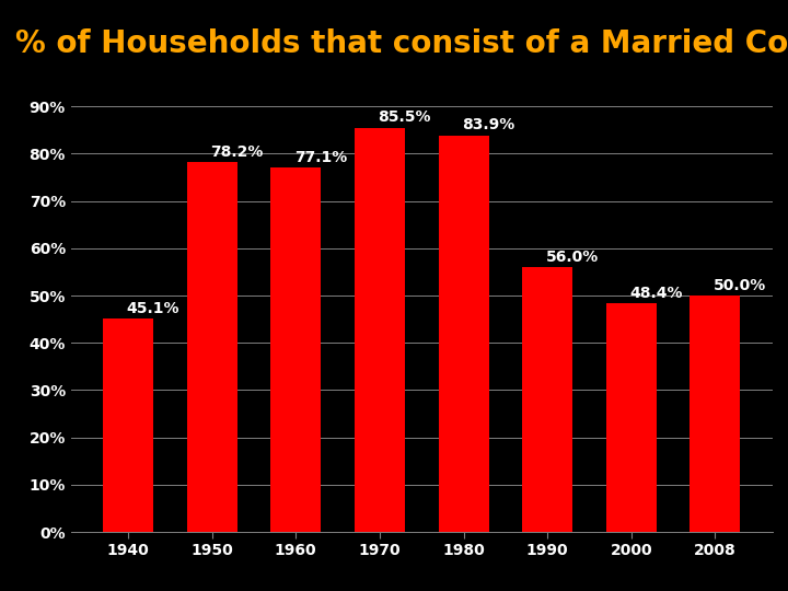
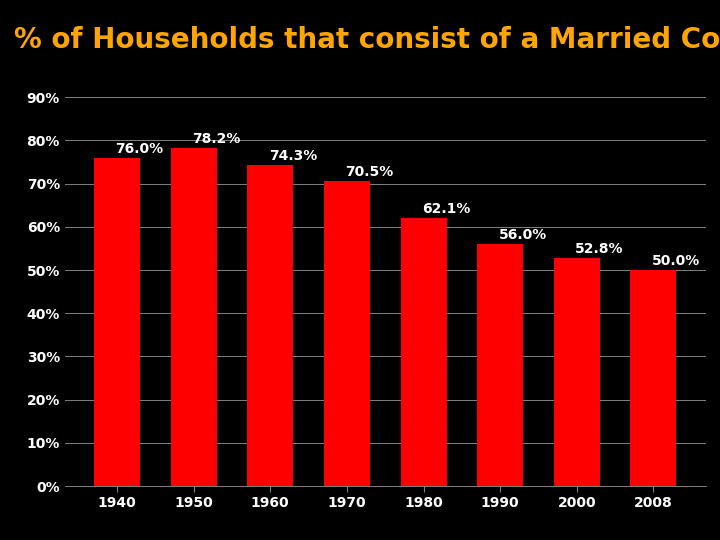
1940: 45.1% -> 76.0%
1960: 77.1% -> 74.3%
1970: 85.5% -> 70.5%
1980: 83.9% -> 62.1%
2000: 48.4% -> 52.8%
